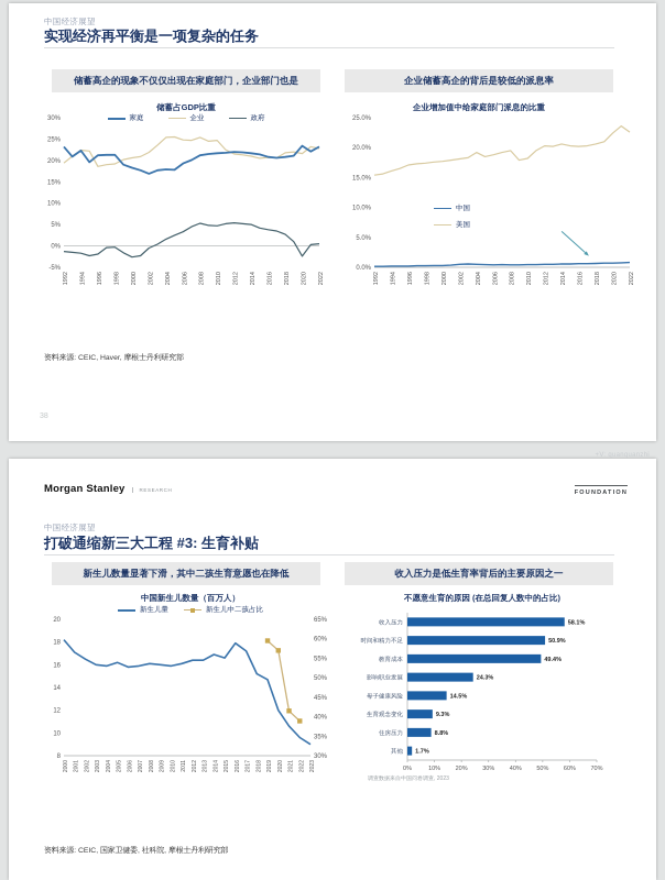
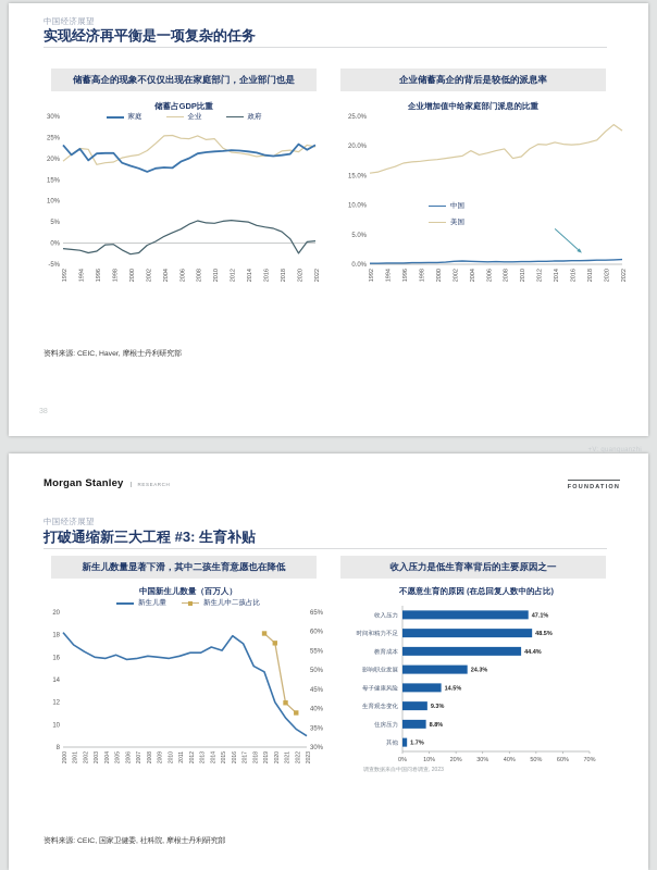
不愿意生育的原因 (在总回复人数中的占比)/收入压力: 58.1% -> 47.1%
不愿意生育的原因 (在总回复人数中的占比)/时间和精力不足: 50.9% -> 48.5%
不愿意生育的原因 (在总回复人数中的占比)/教育成本: 49.4% -> 44.4%
